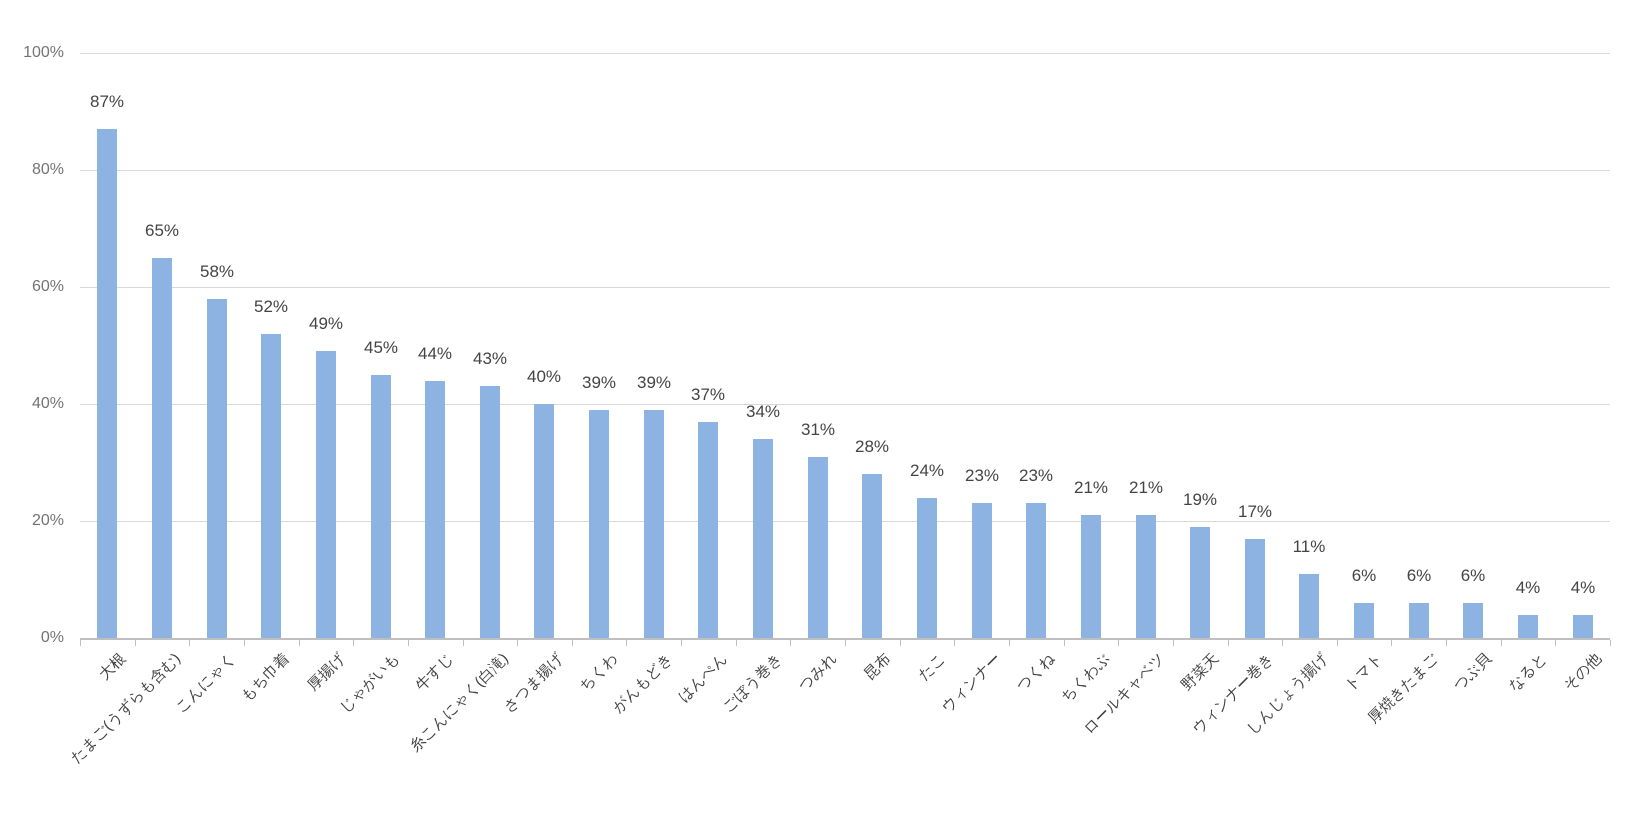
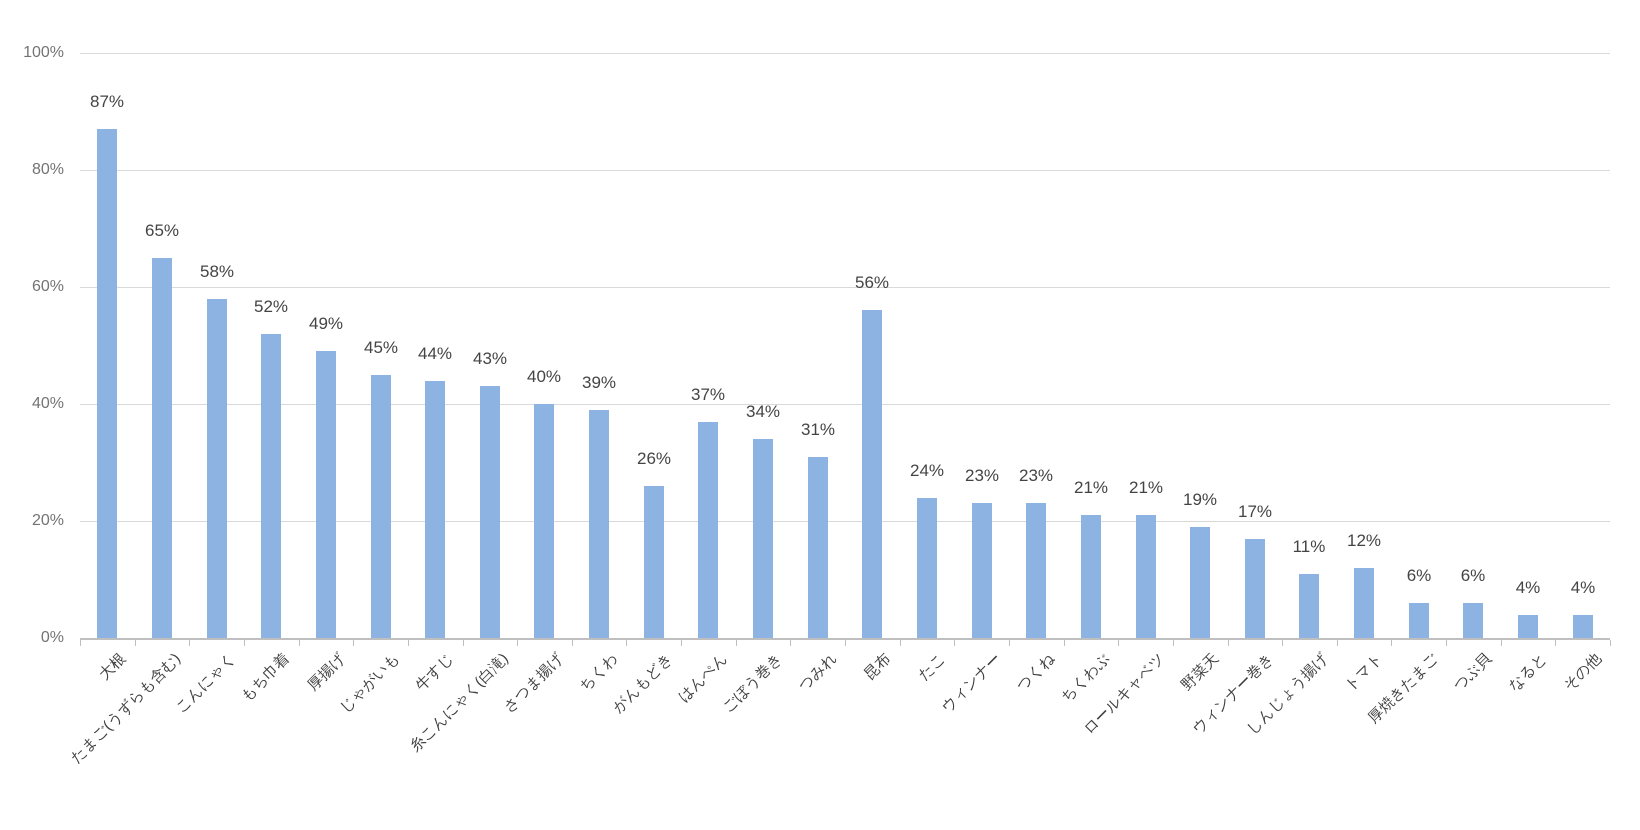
がんもどき: 39% -> 26%
昆布: 28% -> 56%
トマト: 6% -> 12%
